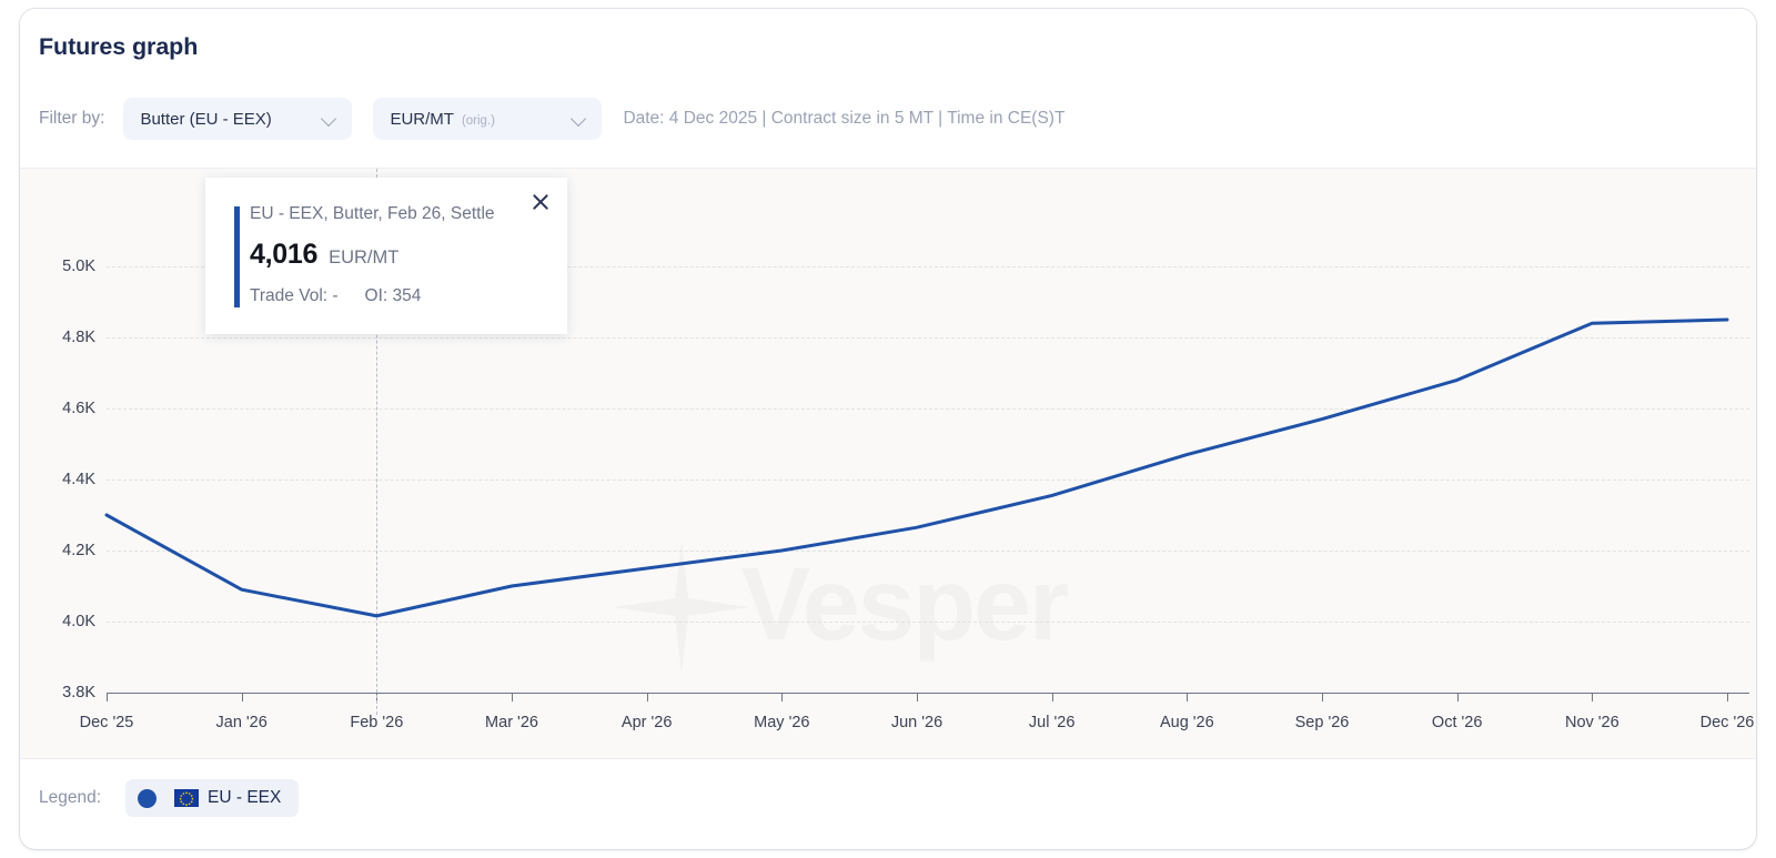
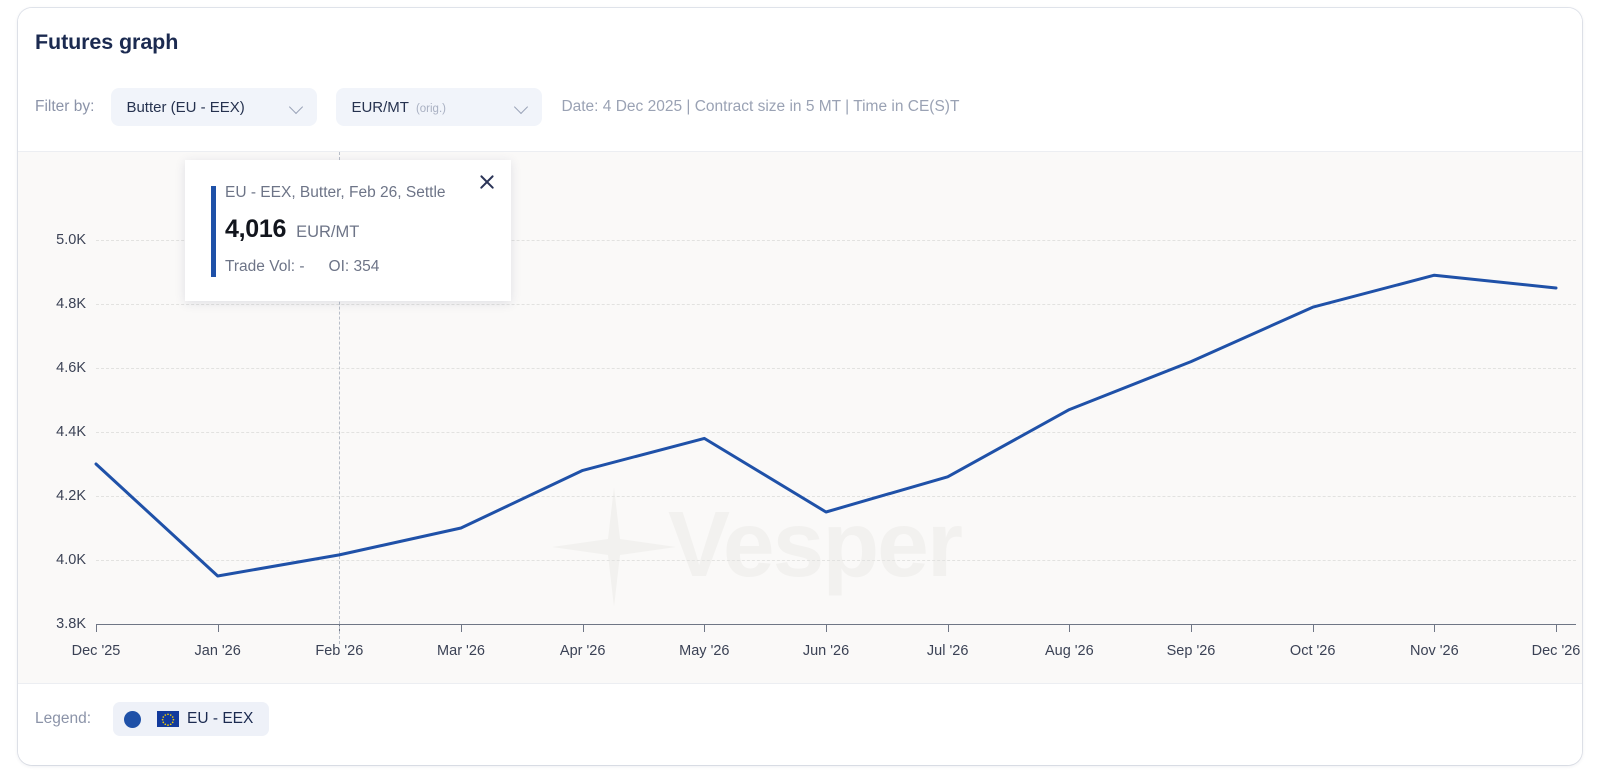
Jan '26: 4.09K -> 3.95K
Apr '26: 4.15K -> 4.28K
May '26: 4.20K -> 4.38K
Jun '26: 4.26K -> 4.15K
Jul '26: 4.36K -> 4.26K
Sep '26: 4.57K -> 4.62K
Oct '26: 4.68K -> 4.79K
Nov '26: 4.84K -> 4.89K
